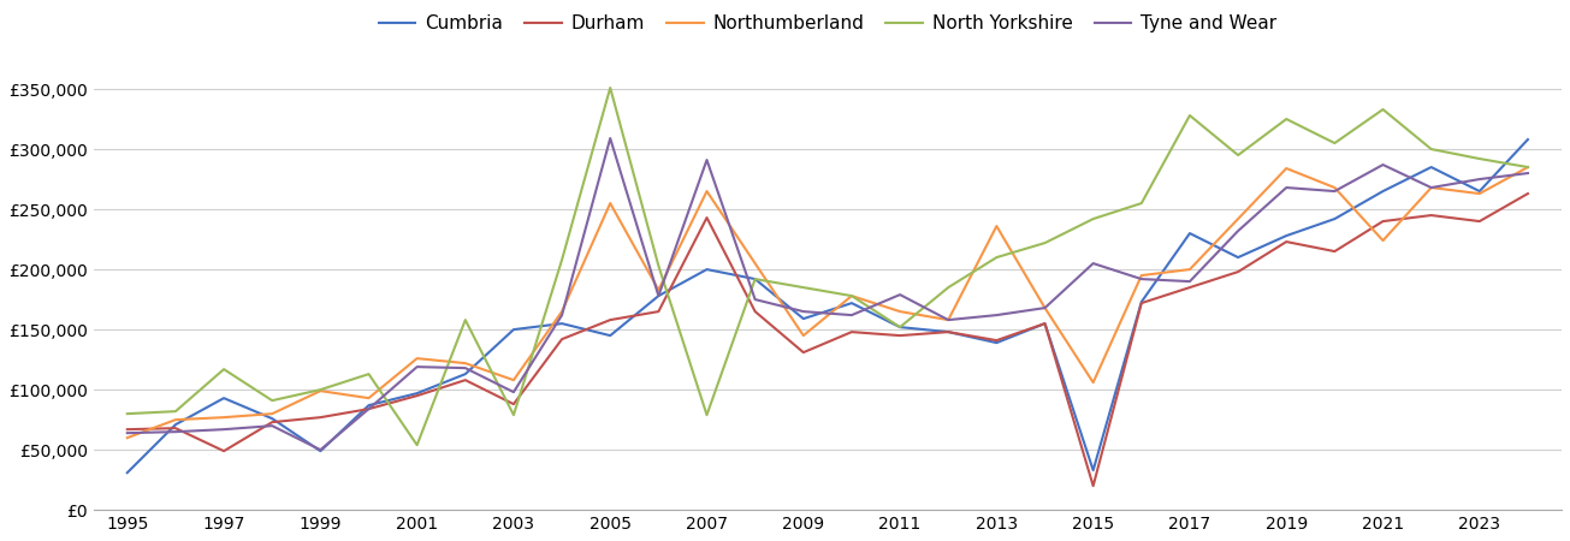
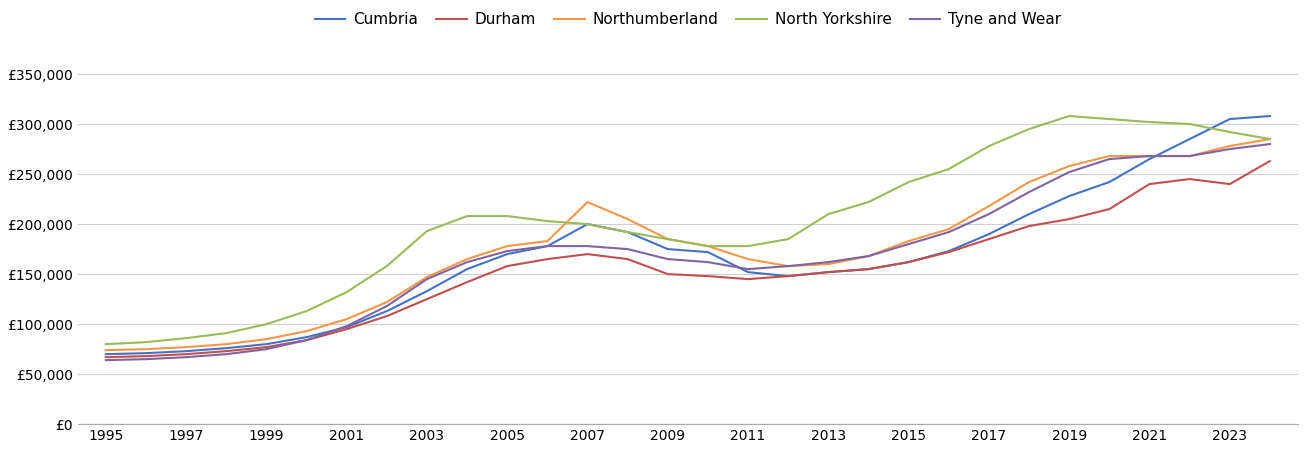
Cumbria/1995: £31,000 -> £70,000
Northumberland/1995: £60,000 -> £74,000
Cumbria/1997: £93,000 -> £73,000
Durham/1997: £49,000 -> £70,000
North Yorkshire/1997: £117,000 -> £86,000
Cumbria/1999: £49,000 -> £80,000
Northumberland/1999: £99,000 -> £85,000
Tyne and Wear/1999: £50,000 -> £75,000
Northumberland/2001: £126,000 -> £105,000
North Yorkshire/2001: £54,000 -> £132,000
Tyne and Wear/2001: £119,000 -> £98,000
Cumbria/2003: £150,000 -> £133,000
Durham/2003: £88,000 -> £125,000
Northumberland/2003: £108,000 -> £147,000
North Yorkshire/2003: £79,000 -> £193,000
Tyne and Wear/2003: £98,000 -> £145,000
Cumbria/2005: £145,000 -> £170,000
Northumberland/2005: £255,000 -> £178,000
North Yorkshire/2005: £351,000 -> £208,000
Tyne and Wear/2005: £309,000 -> £173,000
Durham/2007: £243,000 -> £170,000
Northumberland/2007: £265,000 -> £222,000
North Yorkshire/2007: £79,000 -> £200,000
Tyne and Wear/2007: £291,000 -> £178,000
Cumbria/2009: £159,000 -> £175,000
Durham/2009: £131,000 -> £150,000
Northumberland/2009: £145,000 -> £185,000
North Yorkshire/2011: £152,000 -> £178,000
Tyne and Wear/2011: £179,000 -> £155,000
Cumbria/2013: £139,000 -> £152,000
Durham/2013: £141,000 -> £152,000
Northumberland/2013: £236,000 -> £160,000
Cumbria/2015: £33,000 -> £162,000
Durham/2015: £20,000 -> £162,000
Northumberland/2015: £106,000 -> £183,000
Tyne and Wear/2015: £205,000 -> £180,000
Cumbria/2017: £230,000 -> £190,000
Northumberland/2017: £200,000 -> £218,000
North Yorkshire/2017: £328,000 -> £278,000
Tyne and Wear/2017: £190,000 -> £210,000
Durham/2019: £223,000 -> £205,000
Northumberland/2019: £284,000 -> £258,000
North Yorkshire/2019: £325,000 -> £308,000
Tyne and Wear/2019: £268,000 -> £252,000
Northumberland/2021: £224,000 -> £268,000
North Yorkshire/2021: £333,000 -> £302,000
Tyne and Wear/2021: £287,000 -> £268,000
Cumbria/2023: £265,000 -> £305,000
Northumberland/2023: £263,000 -> £278,000
